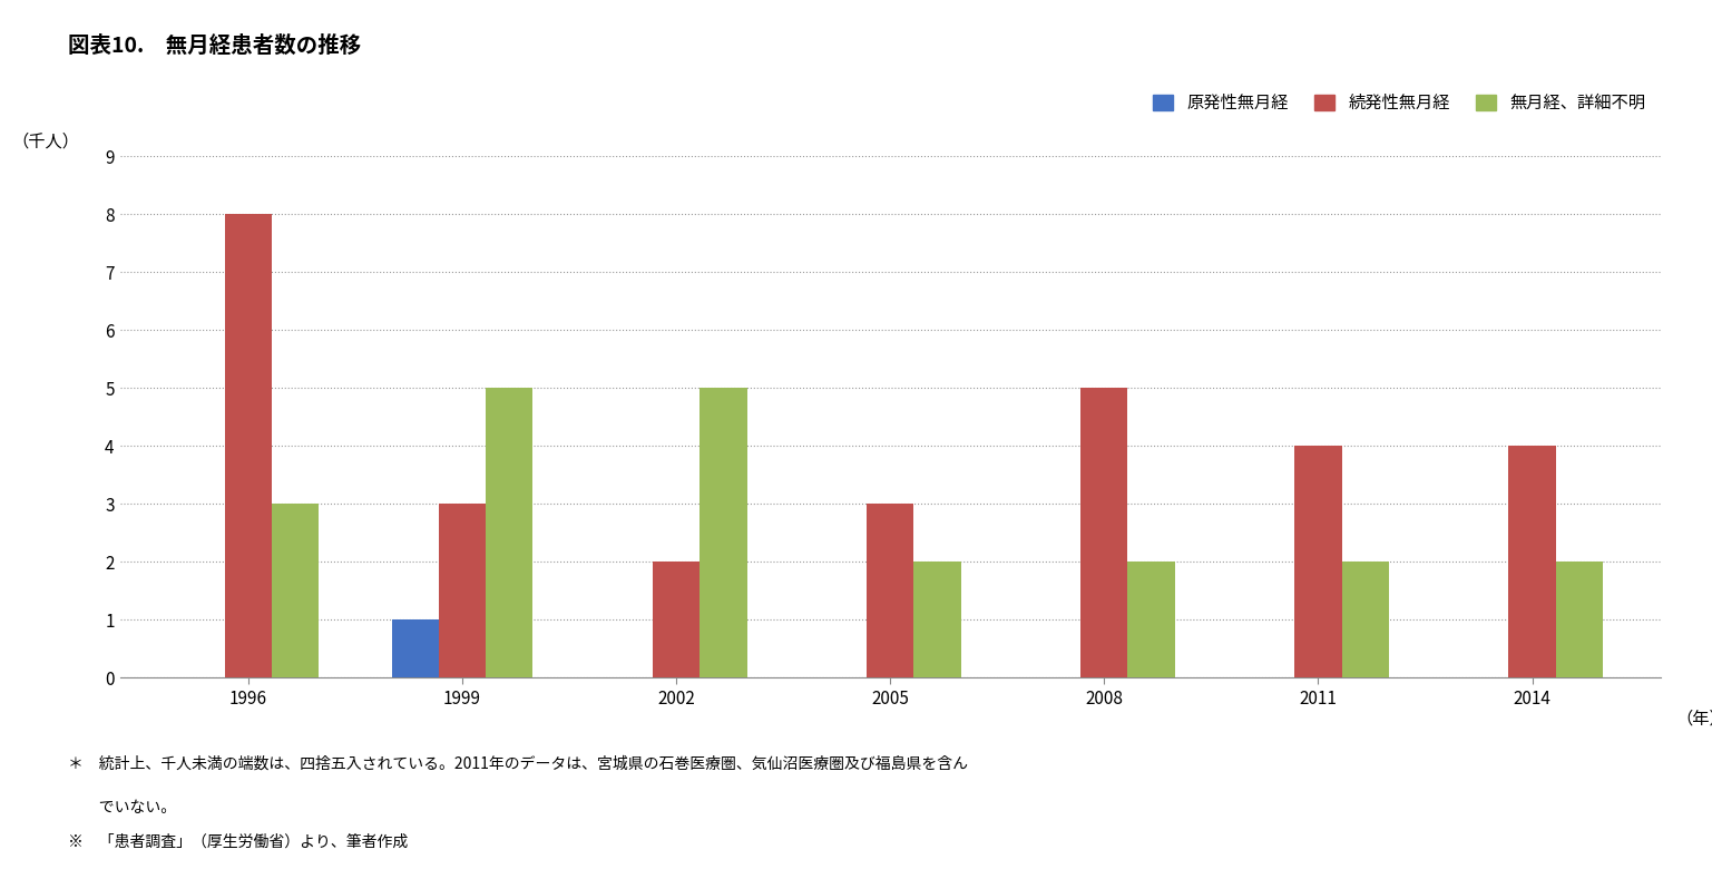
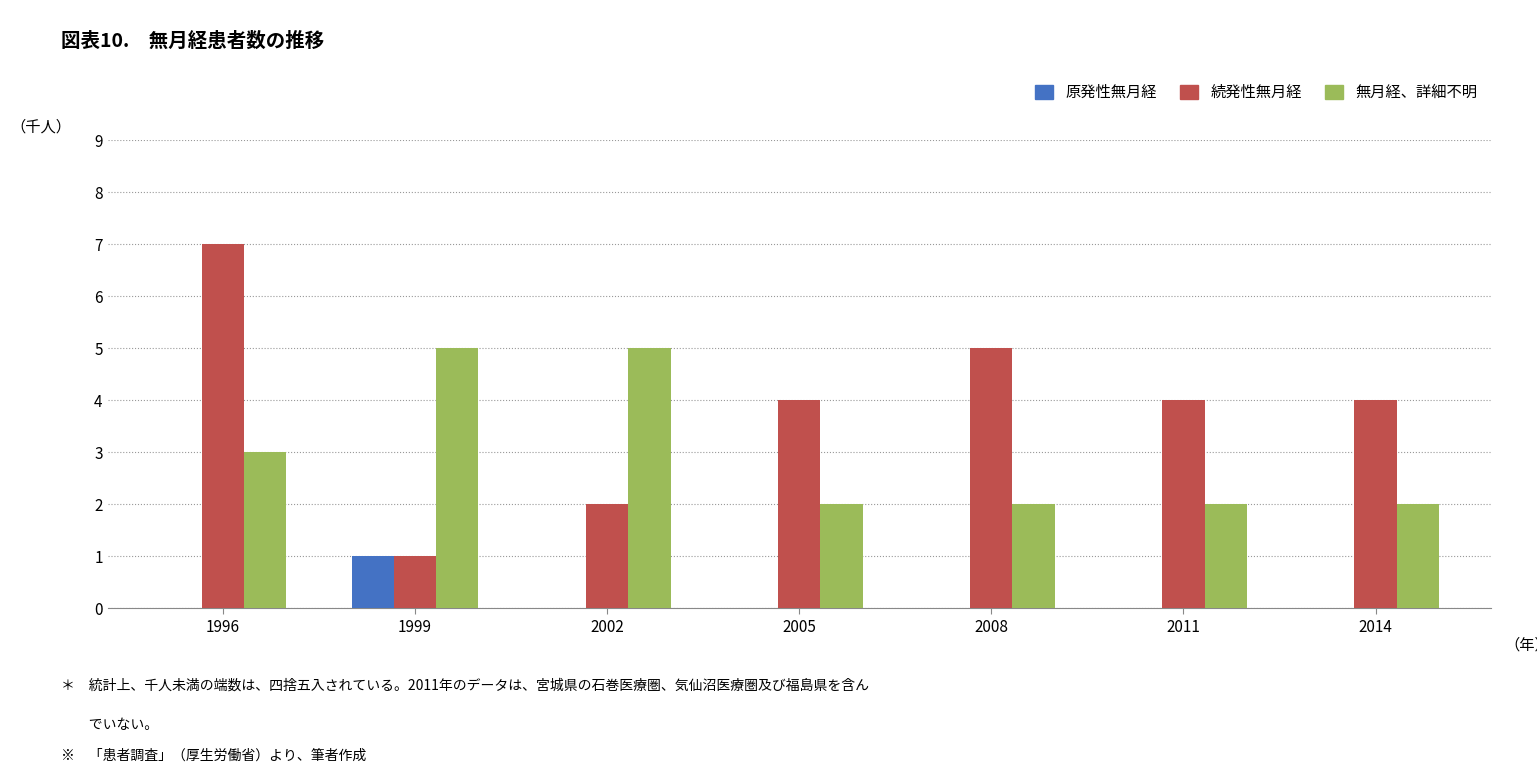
続発性無月経/1996: 8 -> 7
続発性無月経/1999: 3 -> 1
続発性無月経/2005: 3 -> 4
